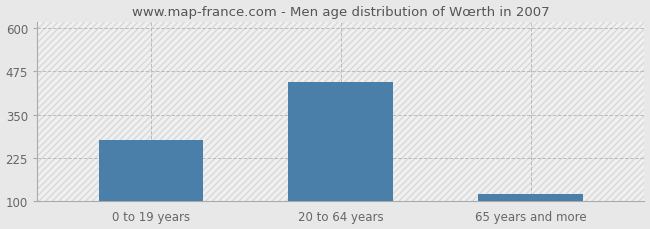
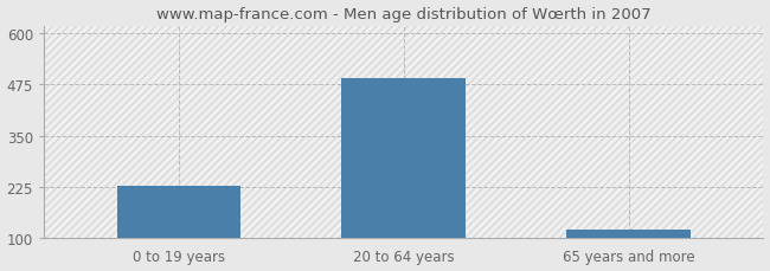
0 to 19 years: 275 -> 228
20 to 64 years: 445 -> 490
